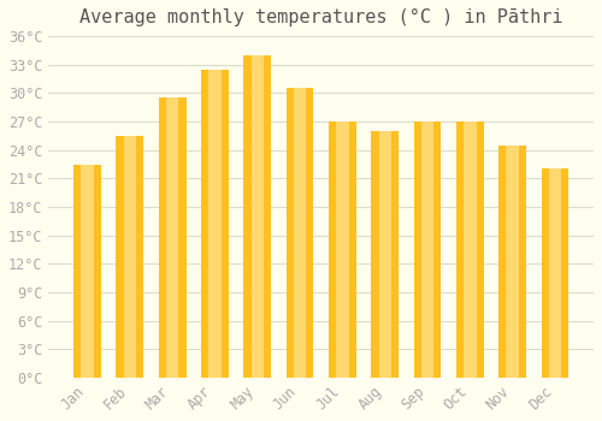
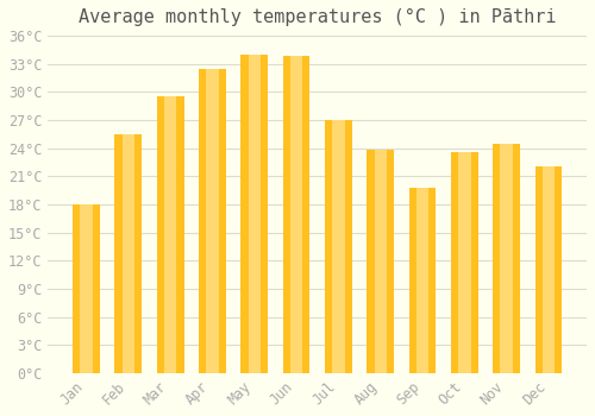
Jan: 22.5°C -> 18.0°C
Jun: 30.5°C -> 33.8°C
Aug: 26.0°C -> 23.8°C
Sep: 27.0°C -> 19.8°C
Oct: 27.0°C -> 23.6°C
